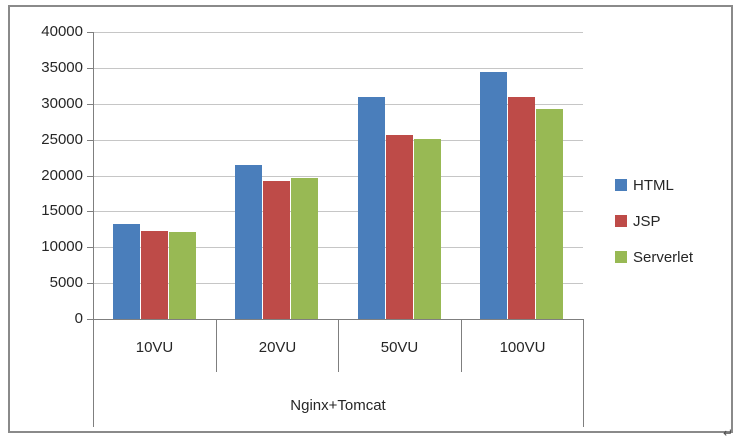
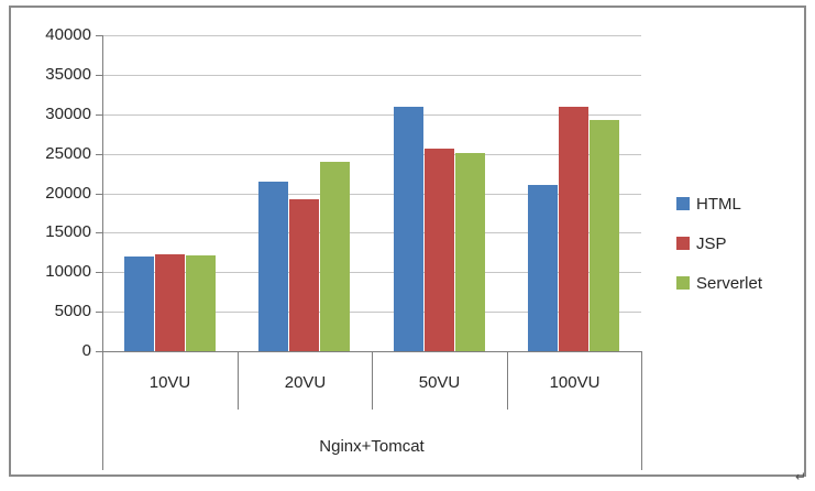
HTML/10VU: 13000 -> 12000
Serverlet/20VU: 20000 -> 24000
HTML/100VU: 34000 -> 21000
